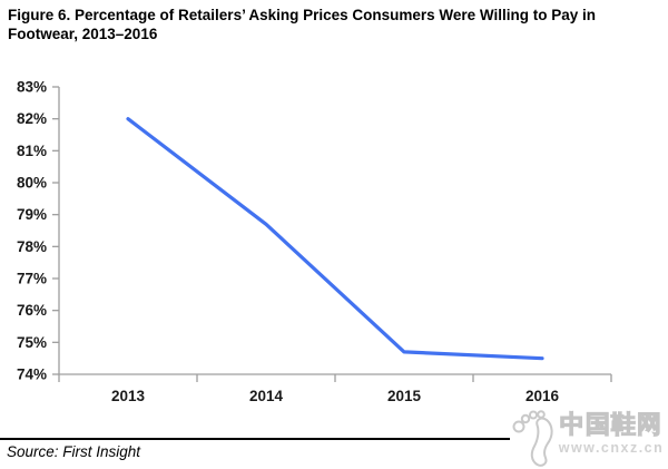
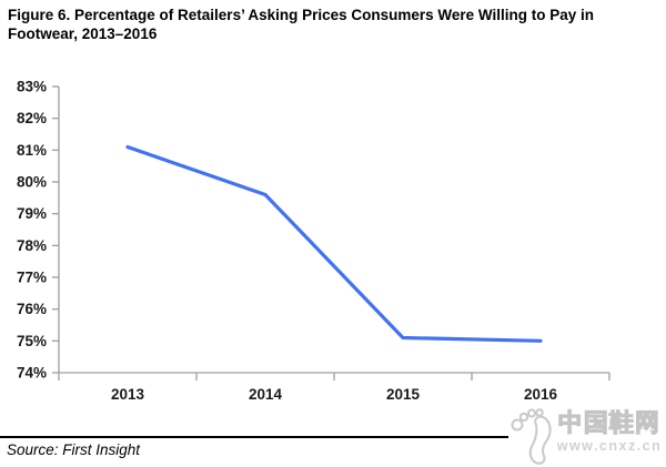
2013: 82.0% -> 81.1%
2014: 78.7% -> 79.6%
2015: 74.7% -> 75.1%
2016: 74.5% -> 75.0%
